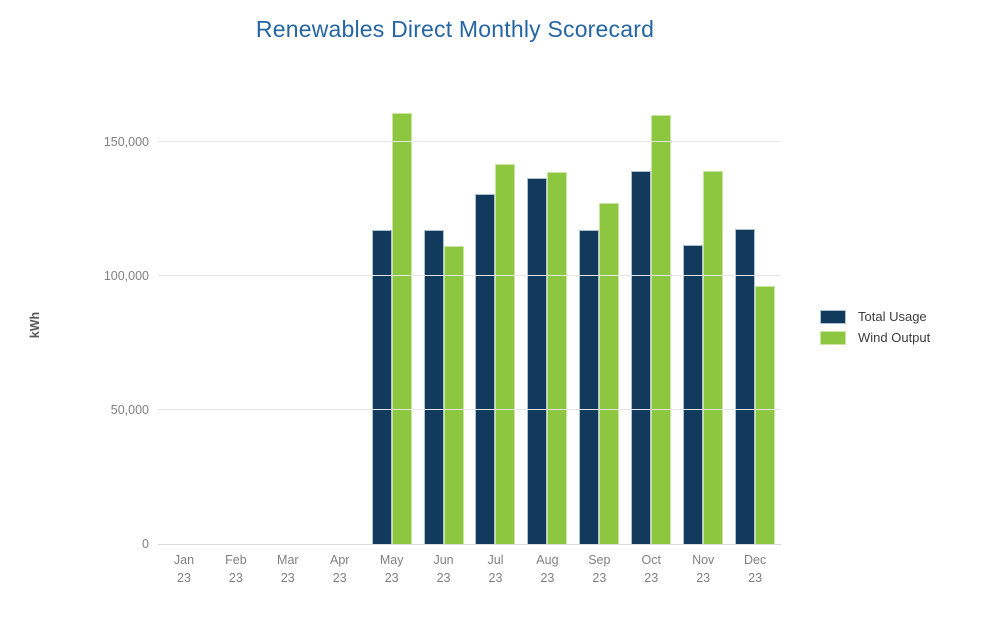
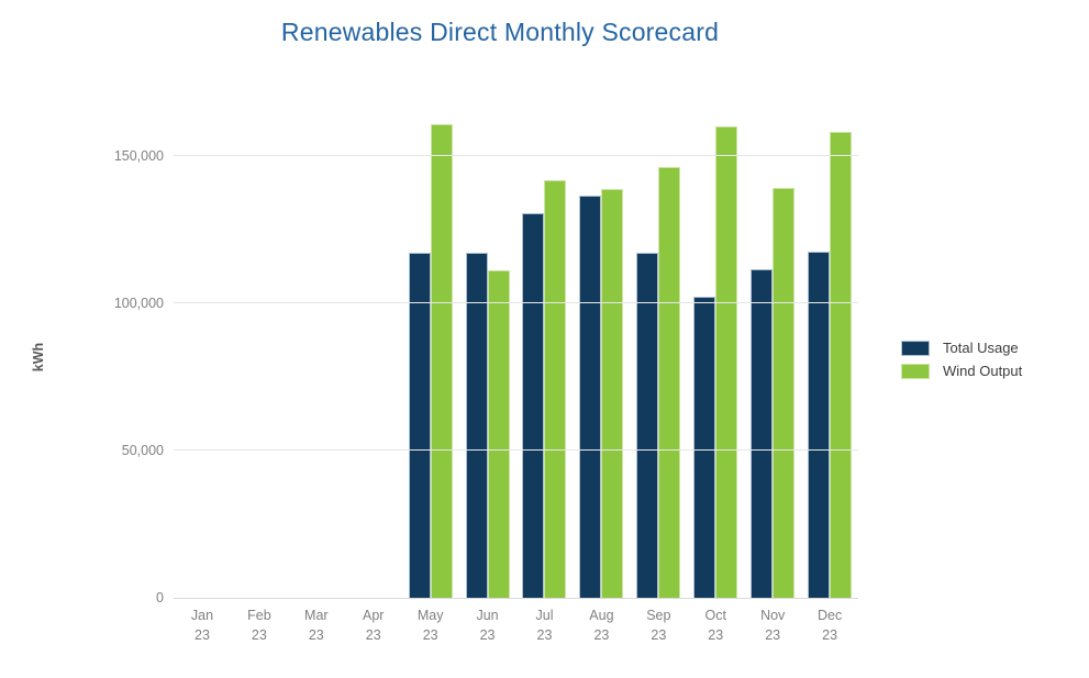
Wind Output/Sep 23: 127000 -> 146000
Total Usage/Oct 23: 139000 -> 102000
Wind Output/Dec 23: 96000 -> 158000
